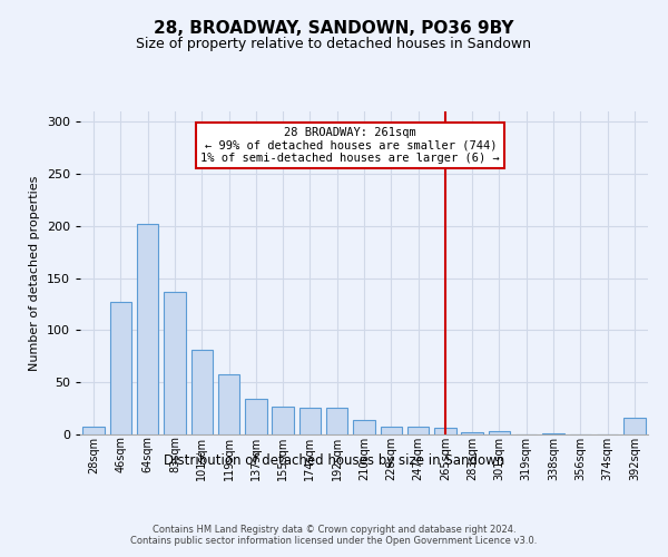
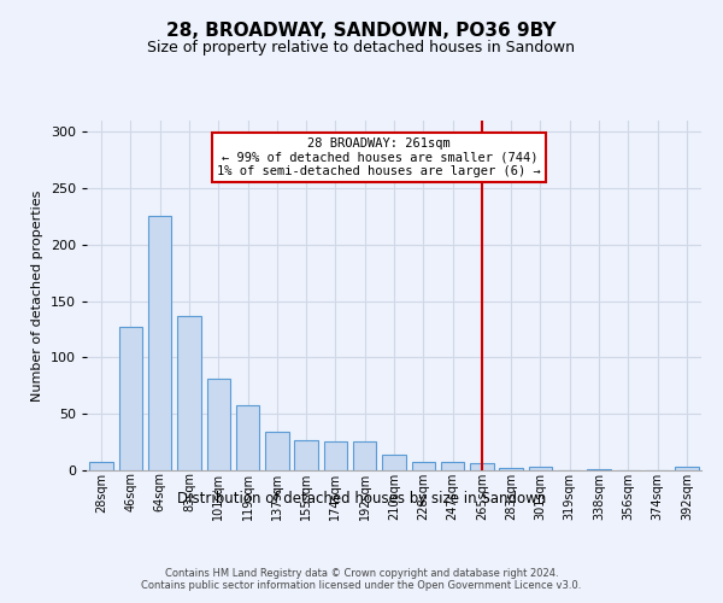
64sqm: 202 -> 226
392sqm: 16 -> 3
